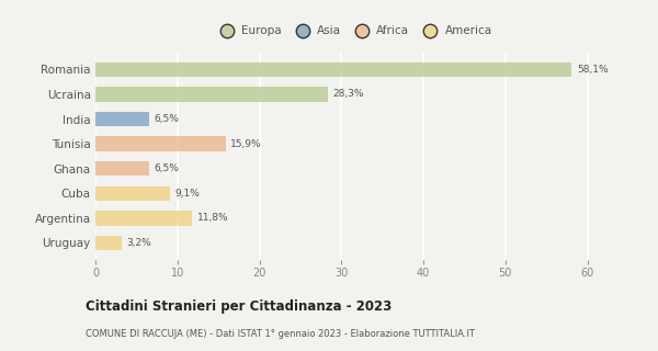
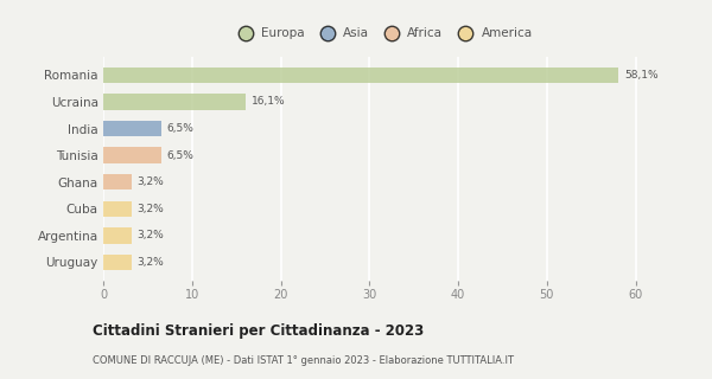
Ucraina: 28,3% -> 16,1%
Tunisia: 15,9% -> 6,5%
Ghana: 6,5% -> 3,2%
Cuba: 9,1% -> 3,2%
Argentina: 11,8% -> 3,2%
